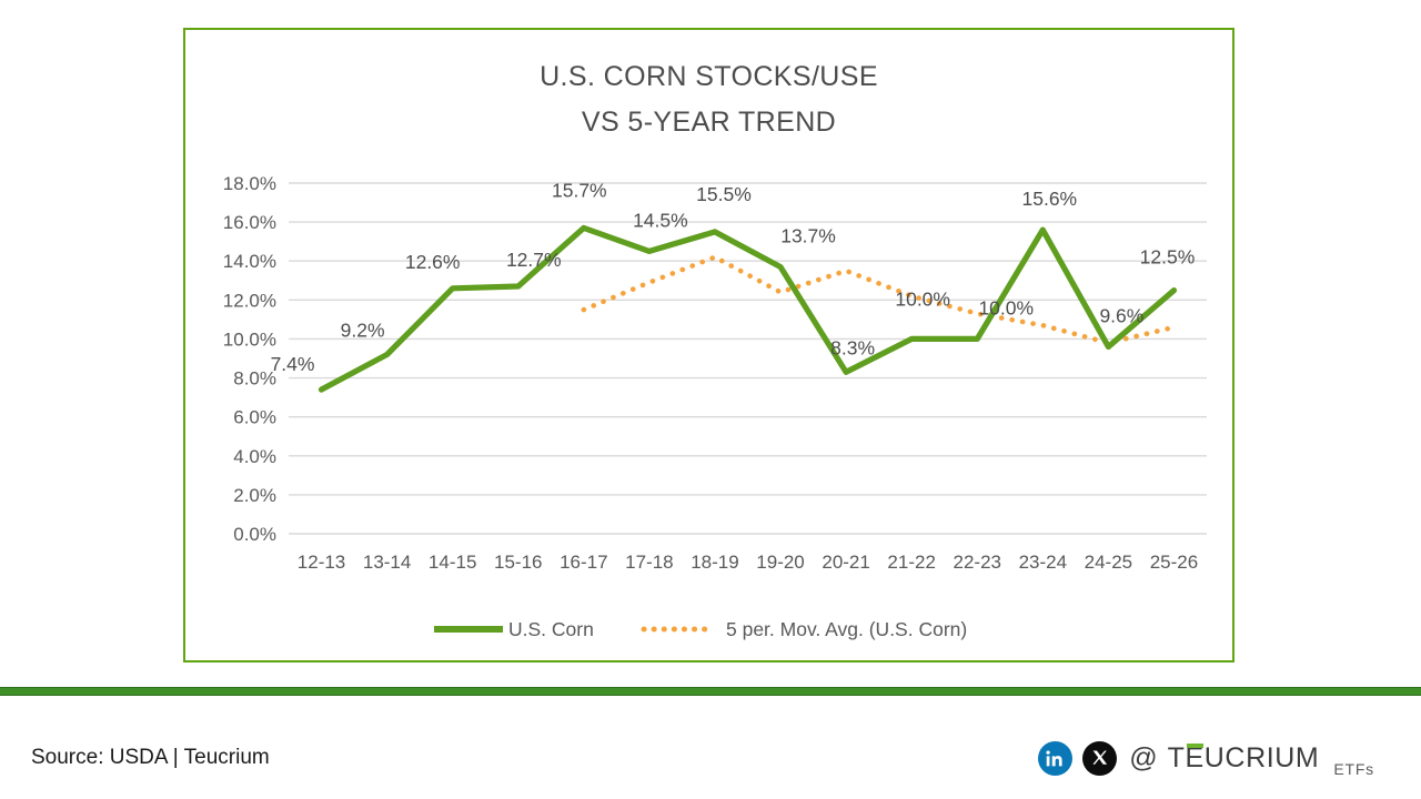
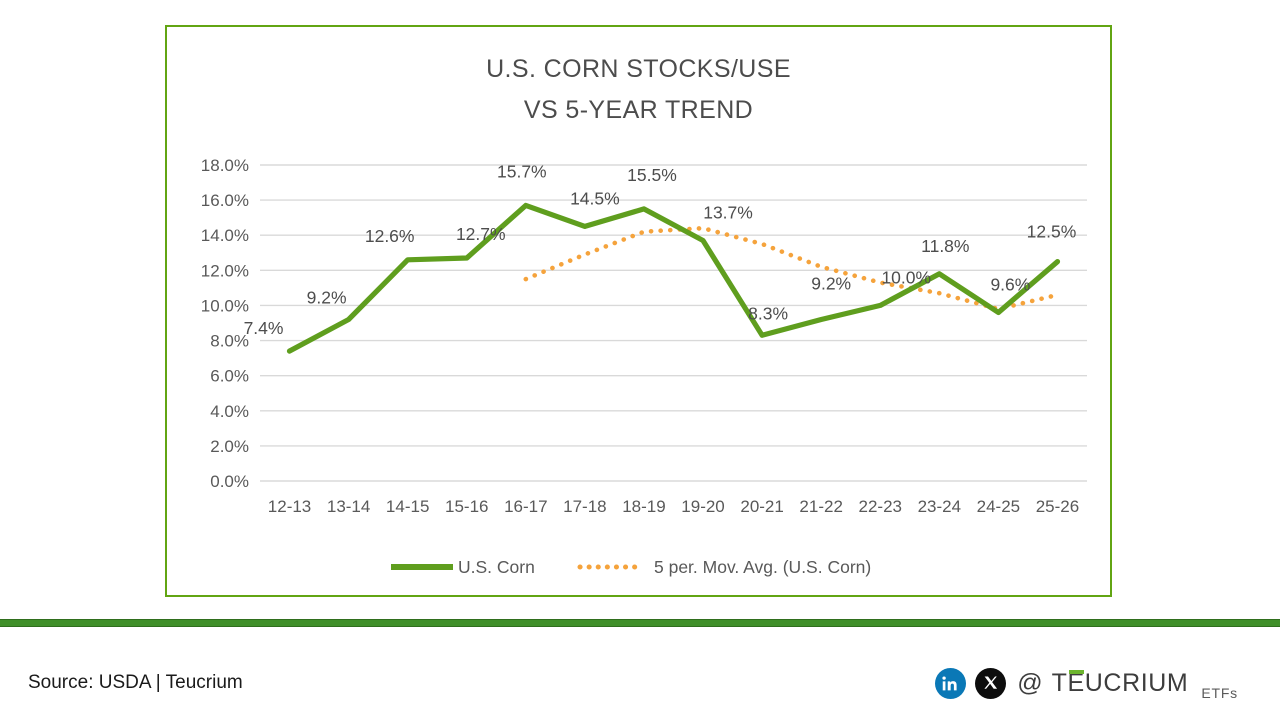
5 per. Mov. Avg. (U.S. Corn)/19-20: 12.4% -> 14.4%
U.S. Corn/21-22: 10.0% -> 9.2%
U.S. Corn/23-24: 15.6% -> 11.8%
